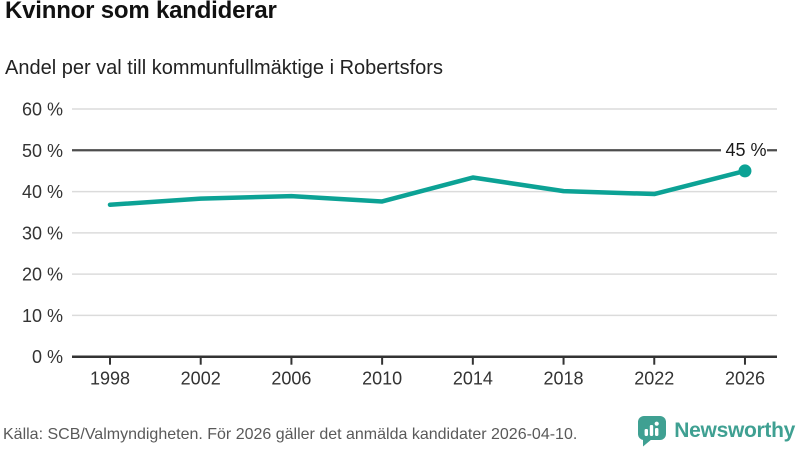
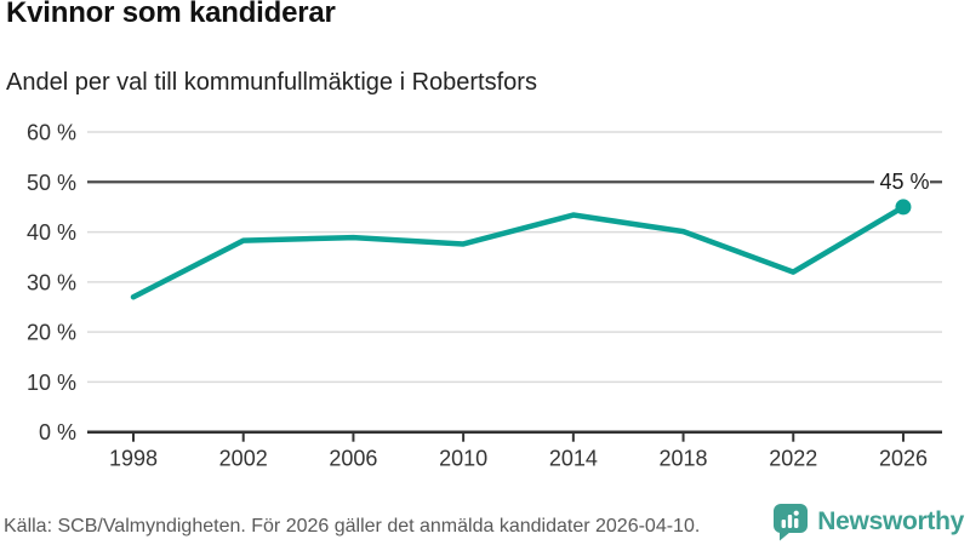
1998: 37% -> 27%
2022: 39% -> 32%
